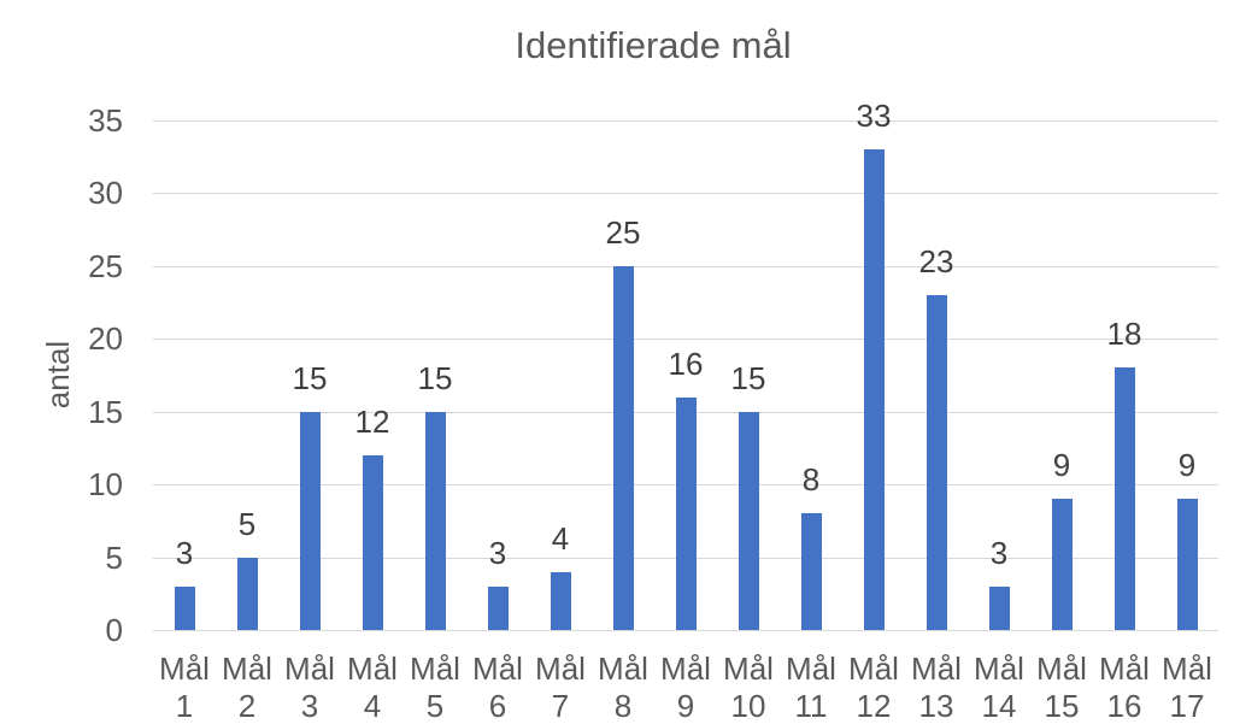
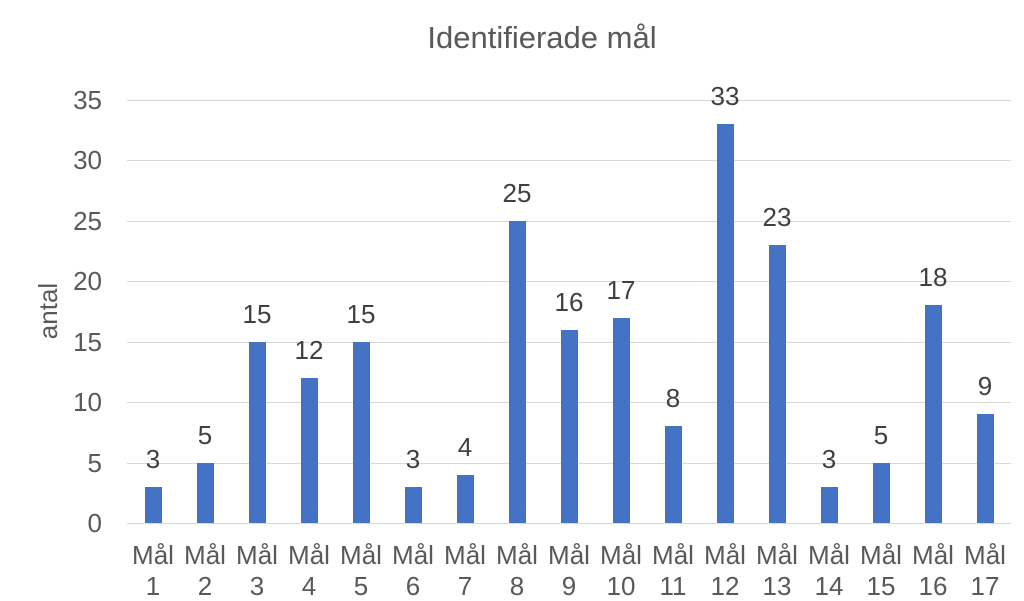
Mål 10: 15 -> 17
Mål 15: 9 -> 5
